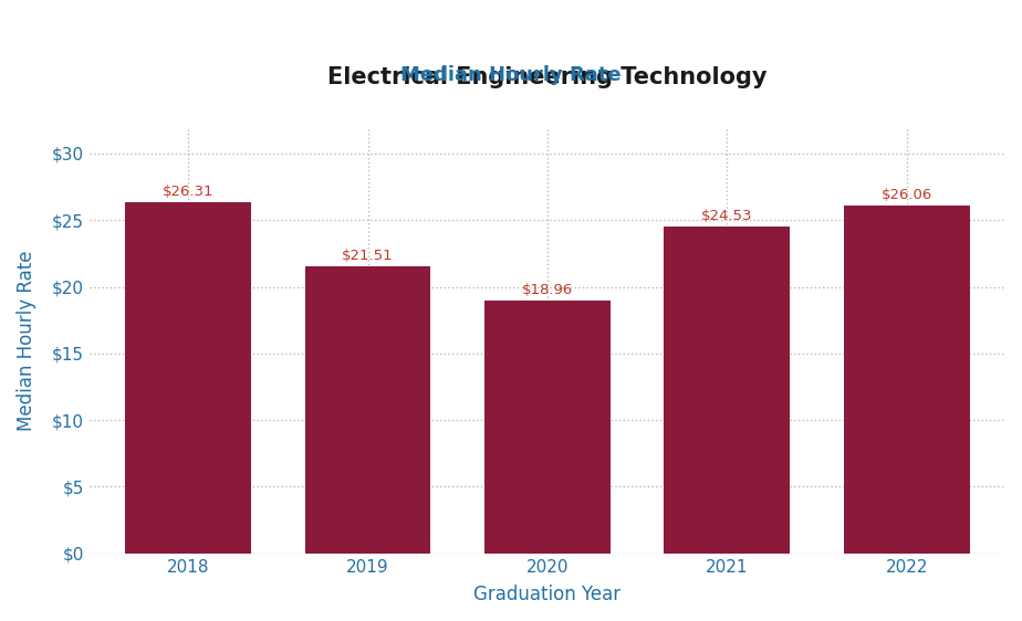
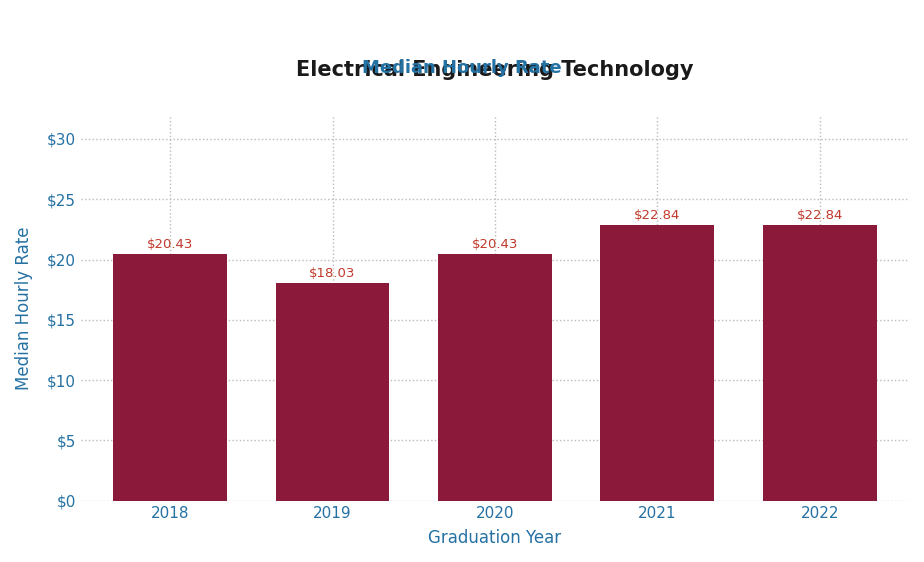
2018: $26.31 -> $20.43
2019: $21.51 -> $18.03
2020: $18.96 -> $20.43
2021: $24.53 -> $22.84
2022: $26.06 -> $22.84
